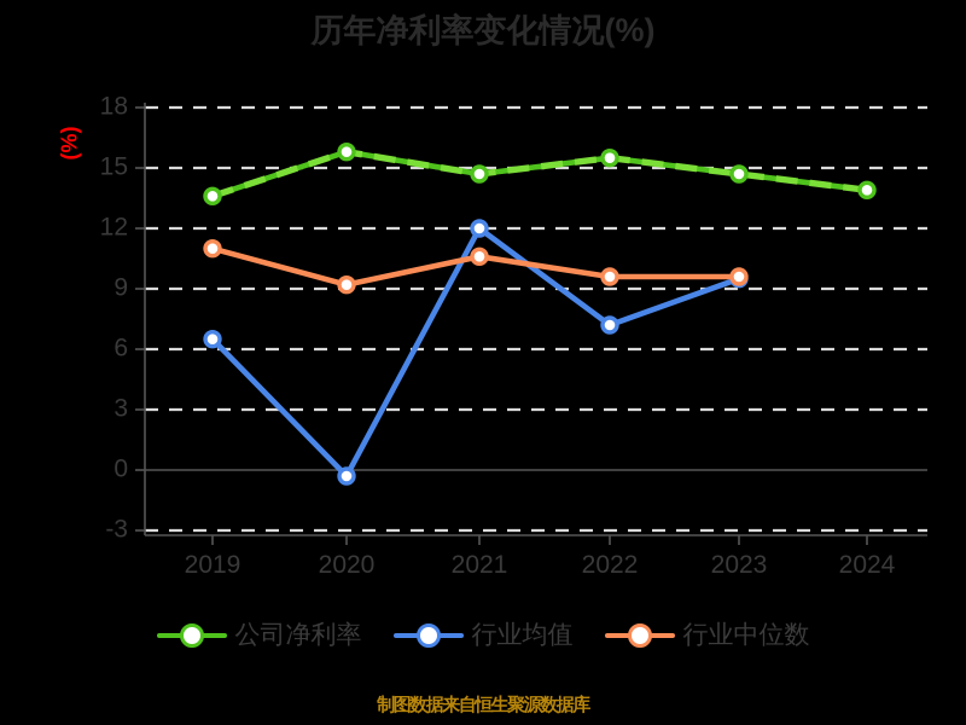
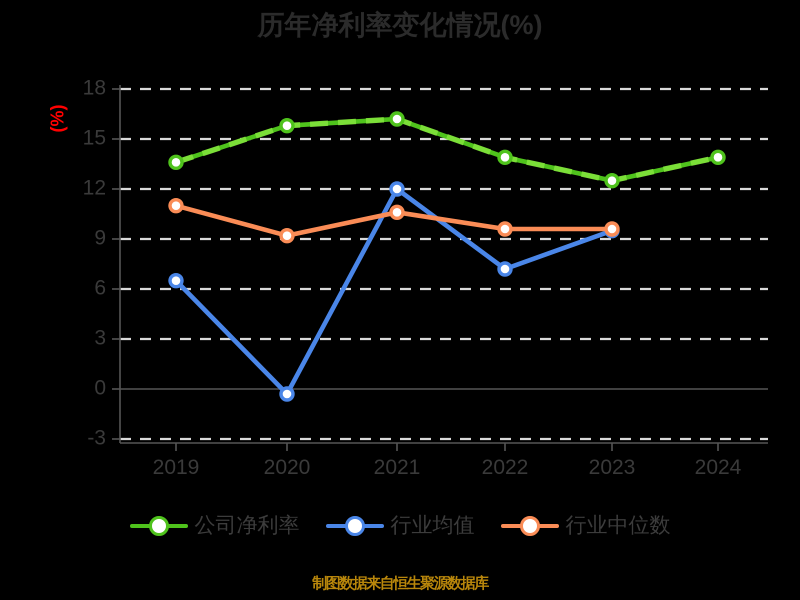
公司净利率/2021: 14.7 -> 16.2
公司净利率/2022: 15.5 -> 13.9
公司净利率/2023: 14.7 -> 12.5
